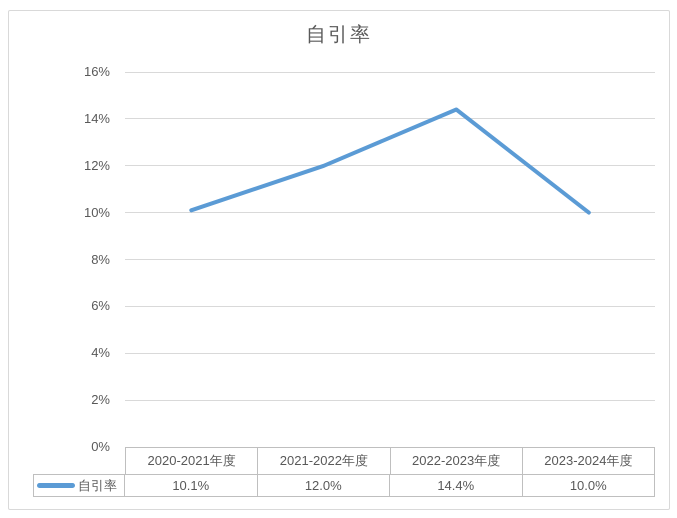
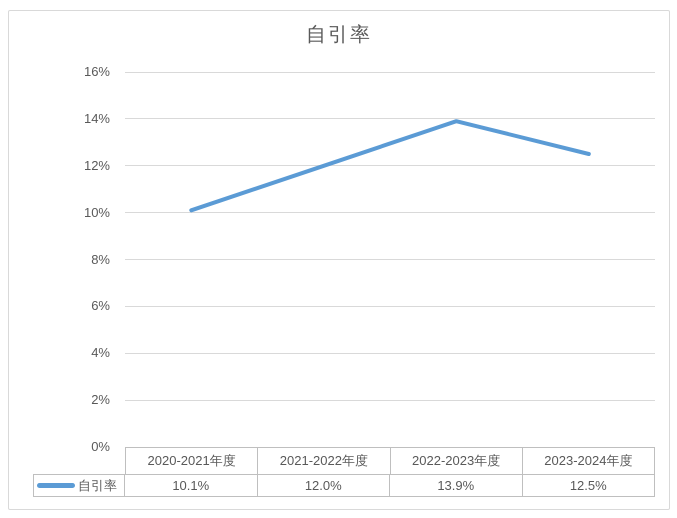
2022-2023年度: 14.4% -> 13.9%
2023-2024年度: 10.0% -> 12.5%
